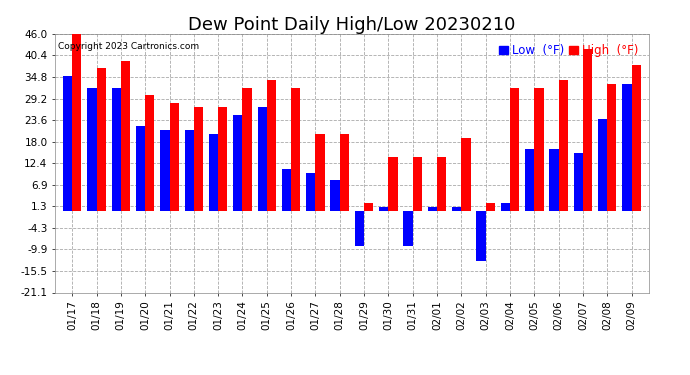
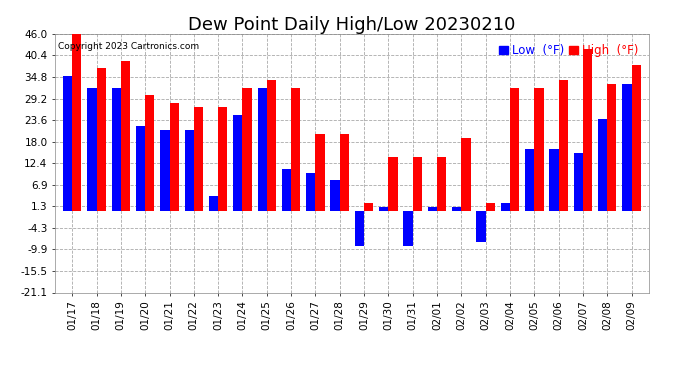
Low (°F)/01/23: 20 -> 4
Low (°F)/01/25: 27 -> 32
Low (°F)/02/03: -13 -> -8
